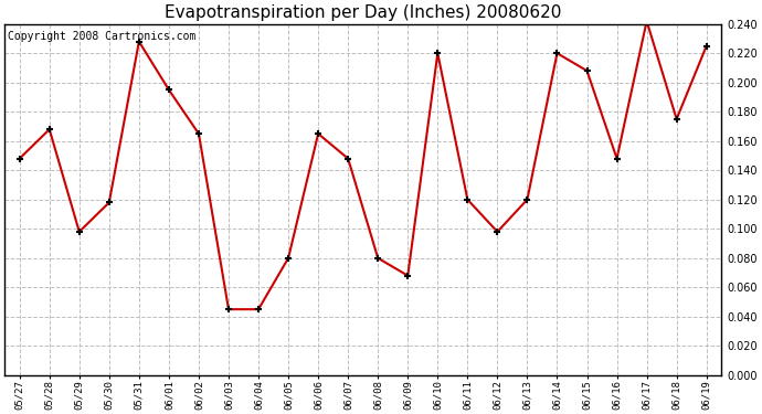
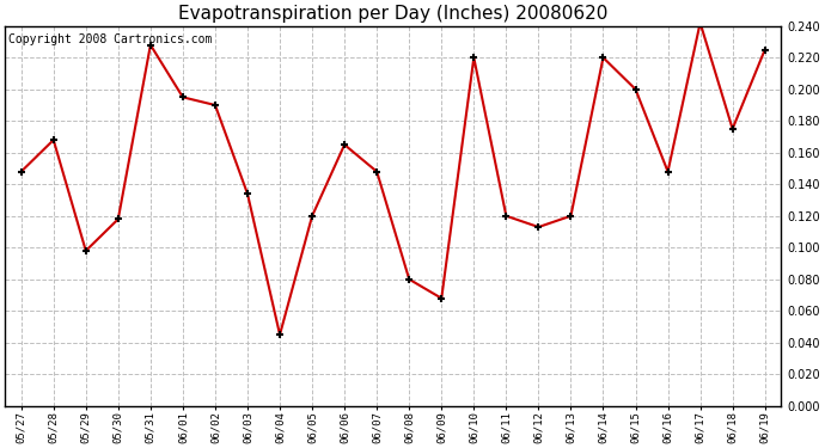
06/02: 0.165 -> 0.190
06/03: 0.045 -> 0.134
06/05: 0.080 -> 0.120
06/12: 0.098 -> 0.113
06/15: 0.208 -> 0.200
